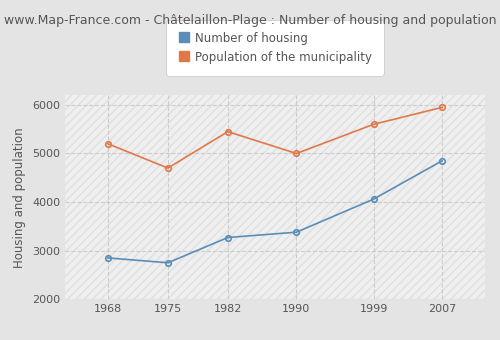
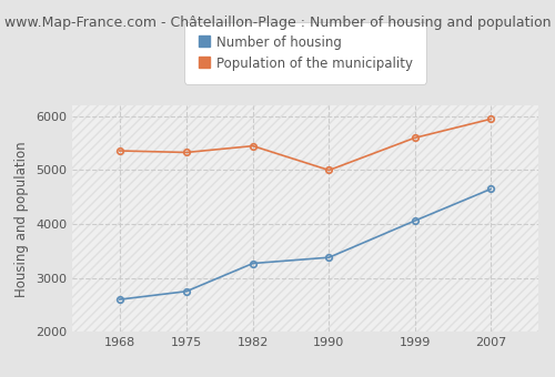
Number of housing/1968: 2850 -> 2600
Population of the municipality/1968: 5200 -> 5360
Population of the municipality/1975: 4700 -> 5330
Number of housing/2007: 4850 -> 4650
